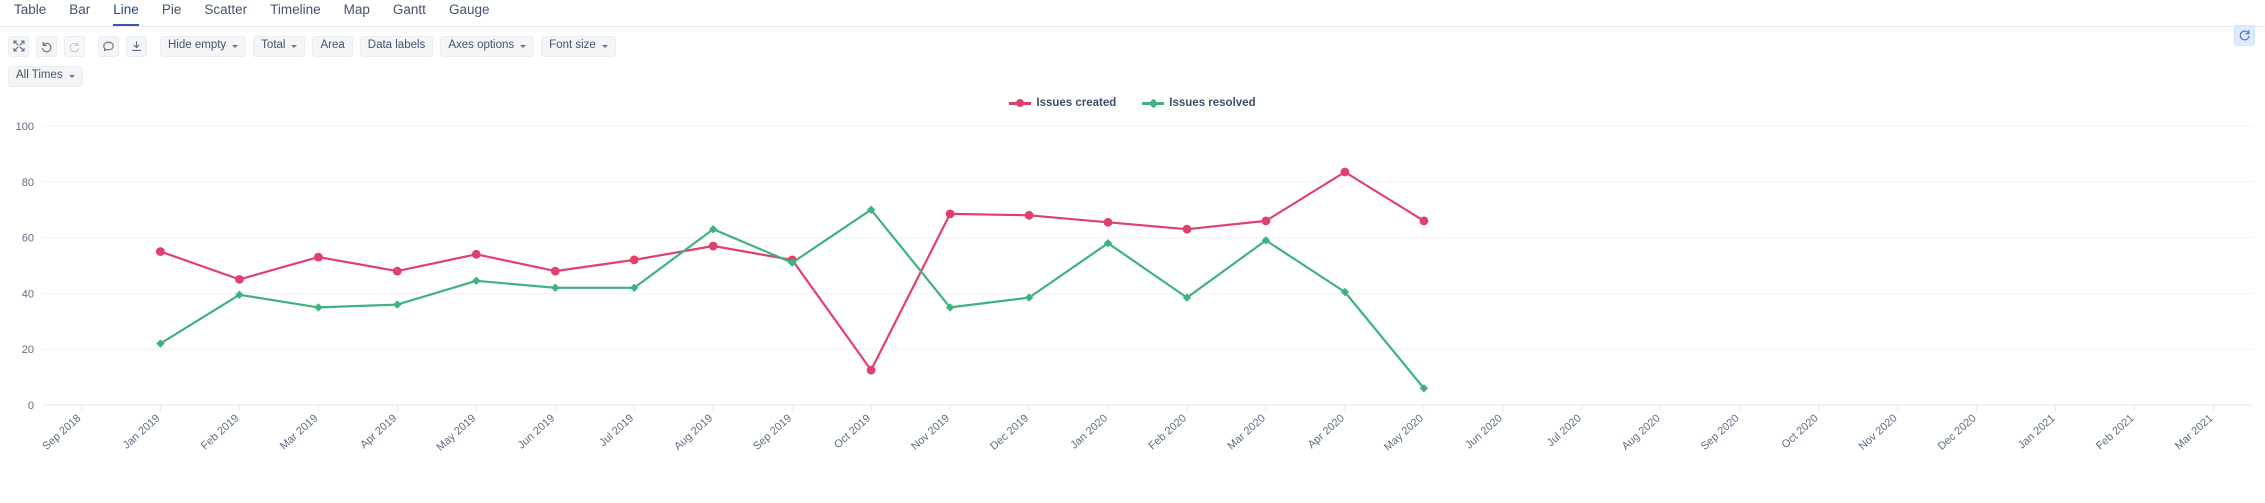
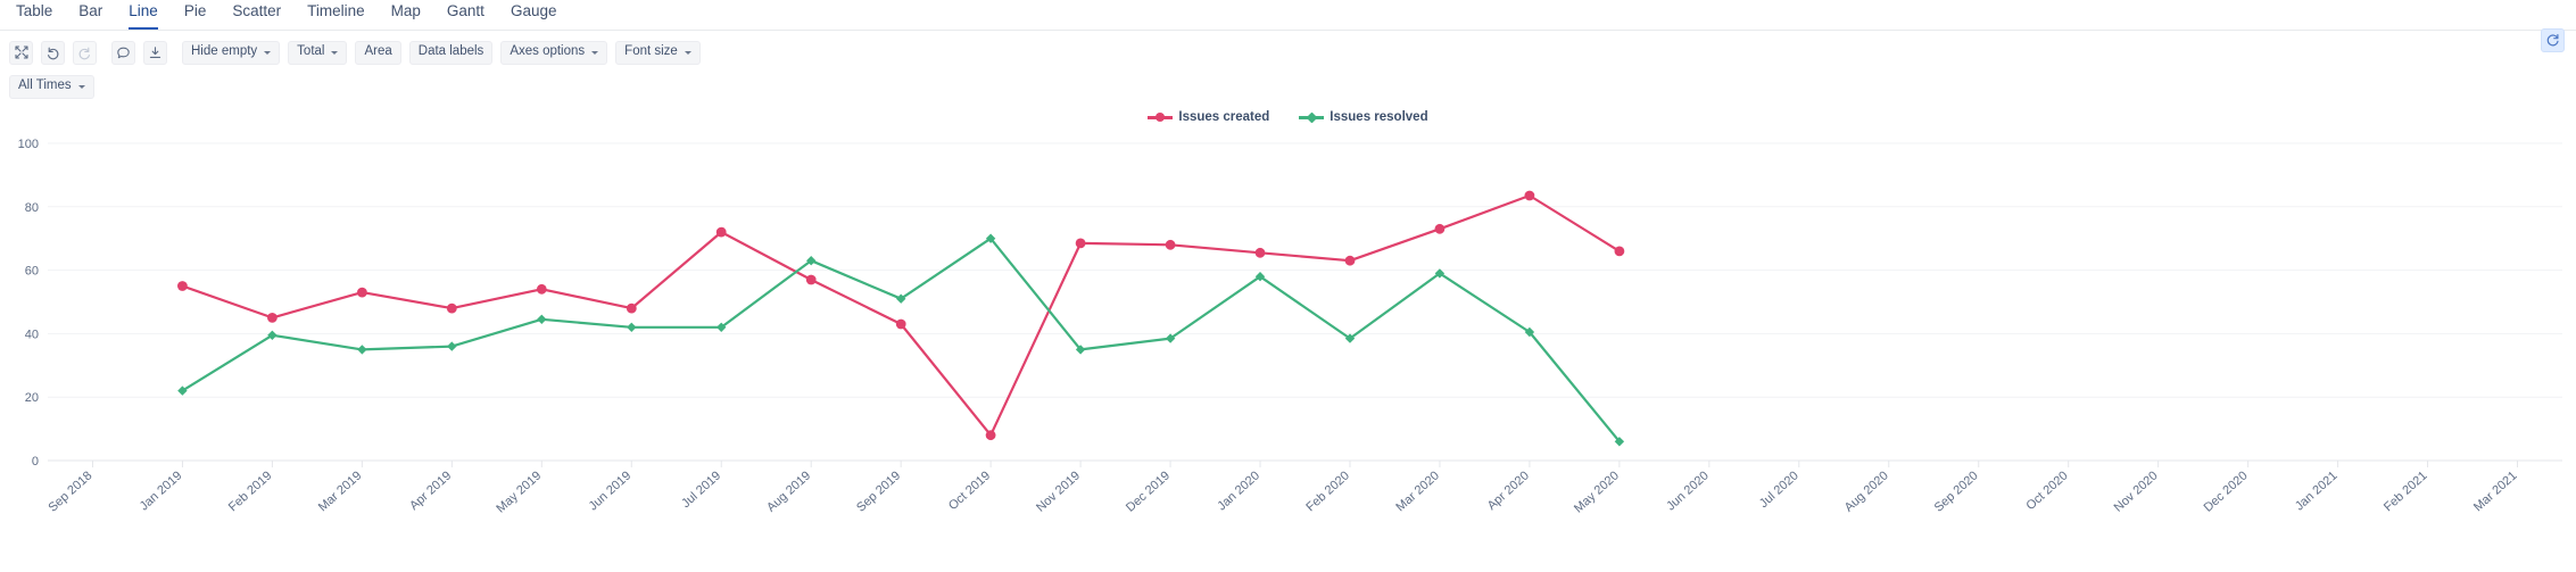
Issues created/Jul 2019: 52 -> 72
Issues created/Sep 2019: 52 -> 43
Issues created/Oct 2019: 12 -> 8
Issues created/Mar 2020: 66 -> 73
